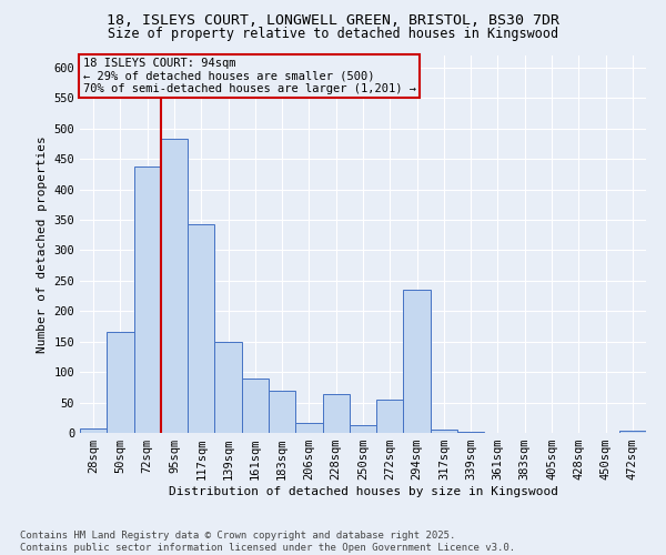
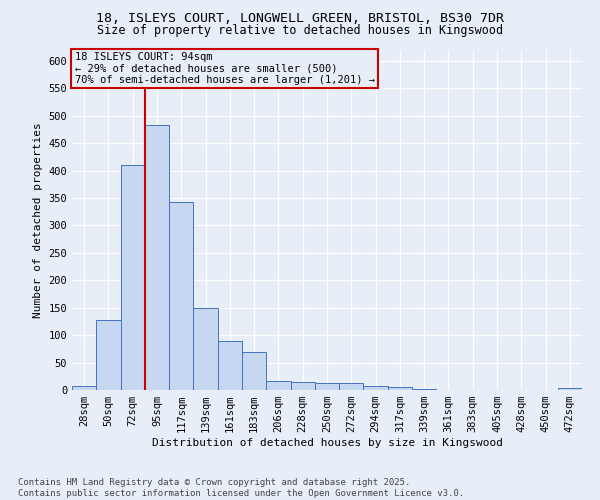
50sqm: 166 -> 128
72sqm: 438 -> 410
228sqm: 64 -> 14
272sqm: 54 -> 13
294sqm: 236 -> 7
